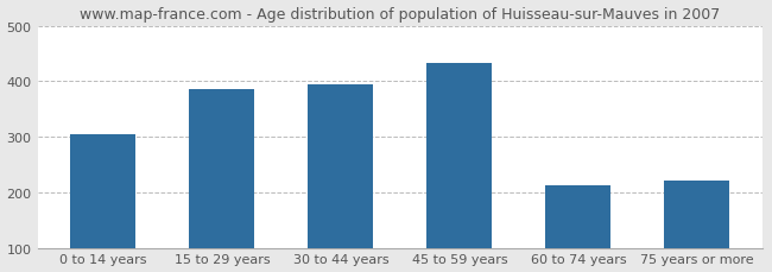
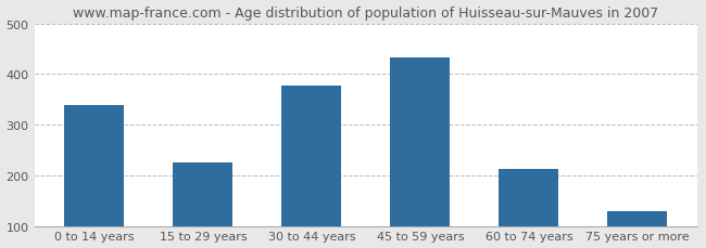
0 to 14 years: 305 -> 338
15 to 29 years: 385 -> 225
30 to 44 years: 395 -> 377
75 years or more: 220 -> 130
